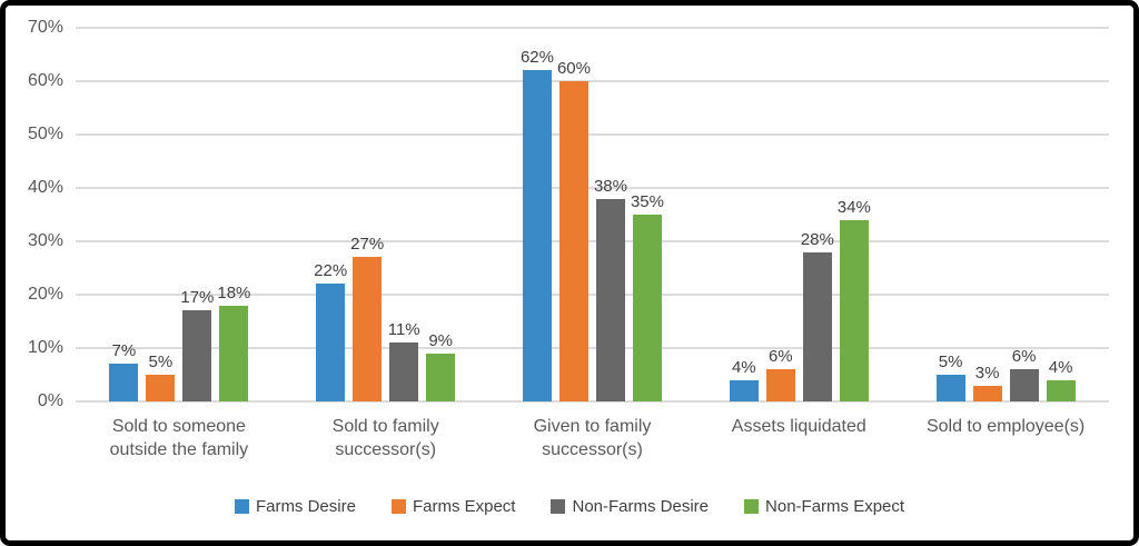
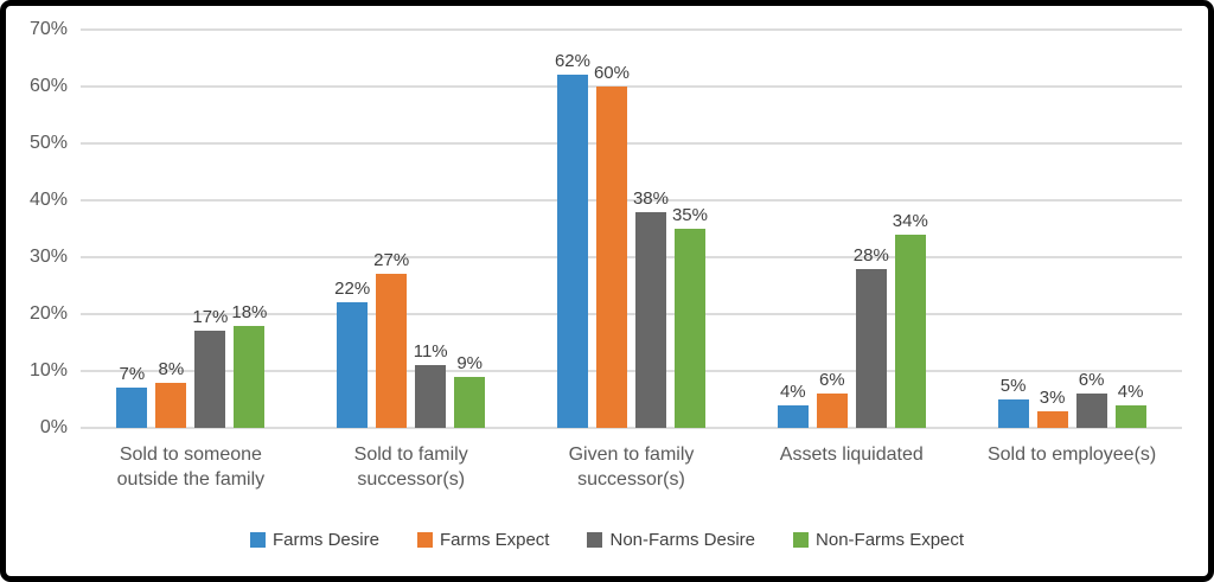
Farms Expect/Sold to someone outside the family: 5% -> 8%
